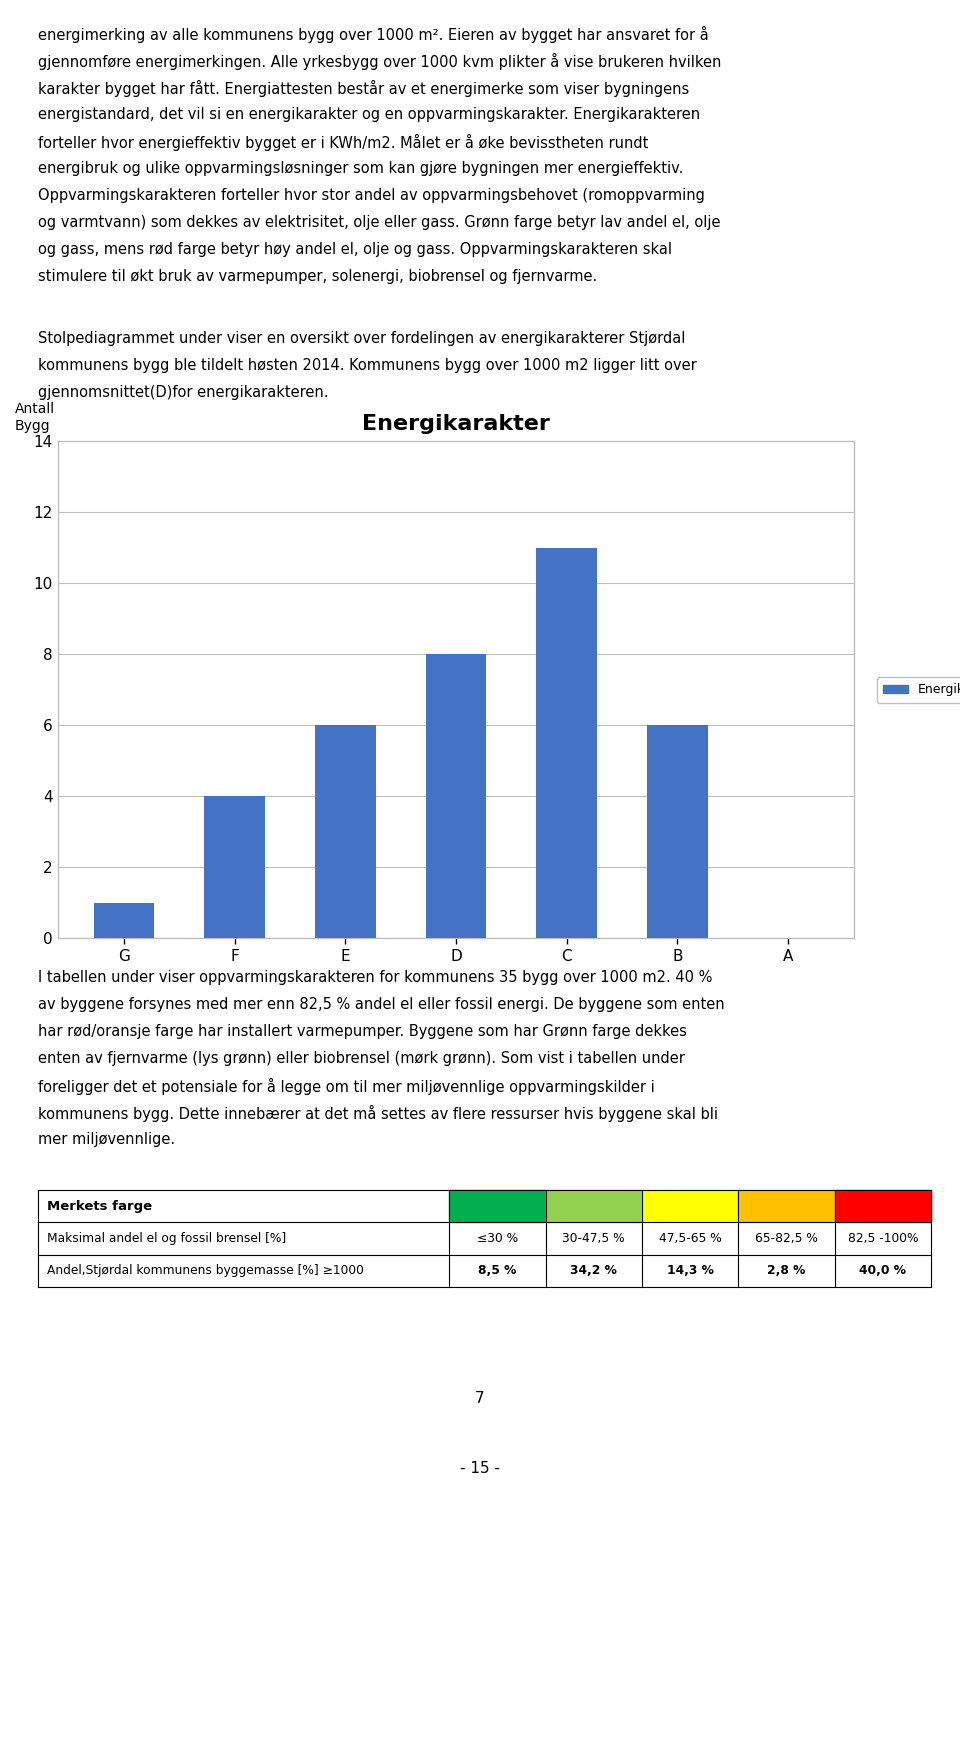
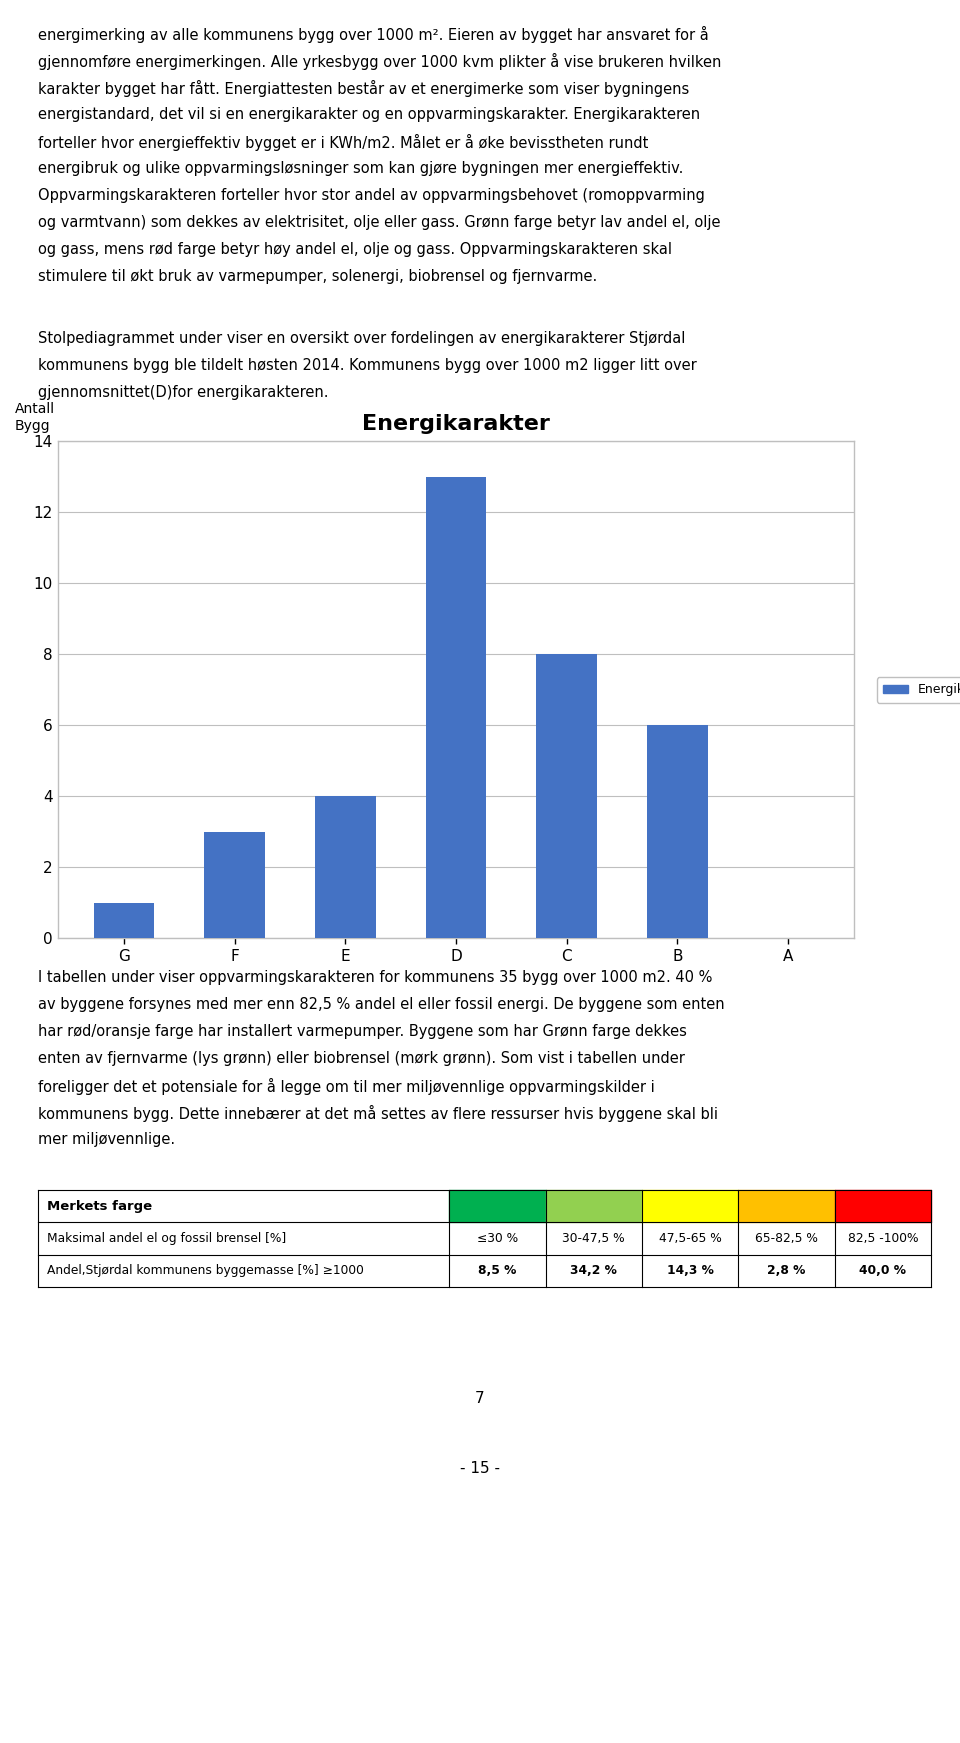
F: 4 -> 3
E: 6 -> 4
D: 8 -> 13
C: 11 -> 8
